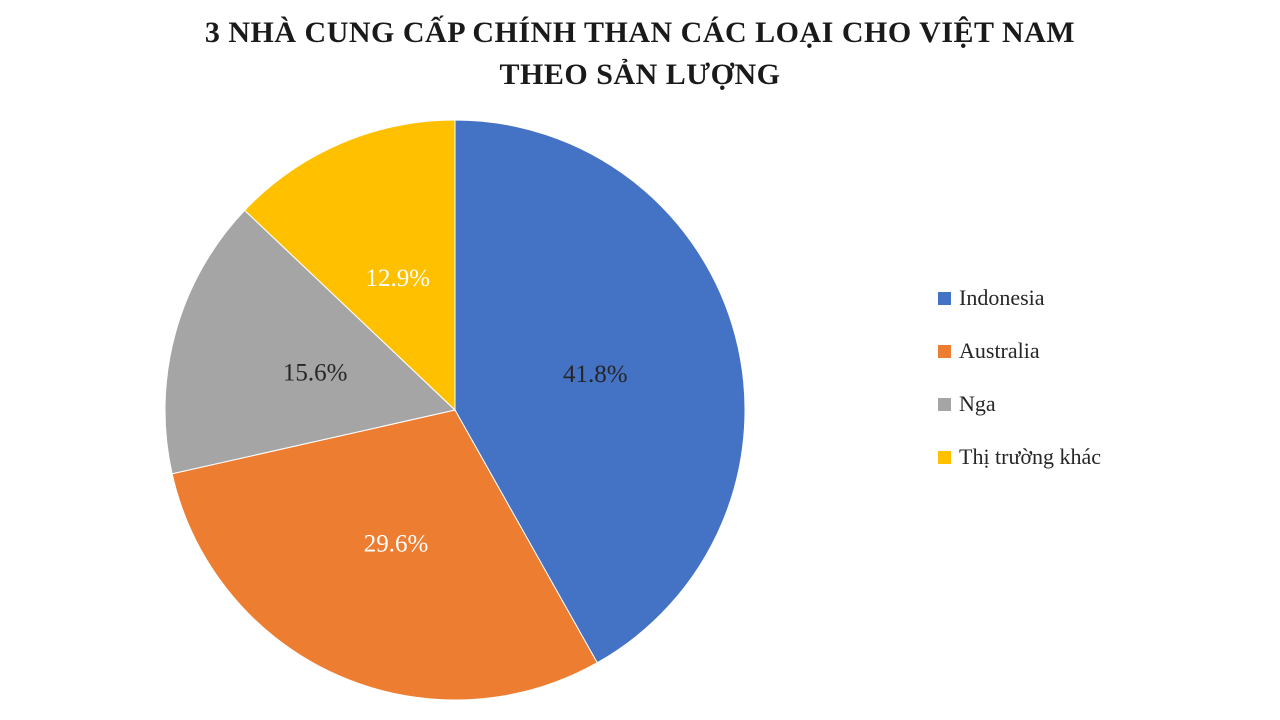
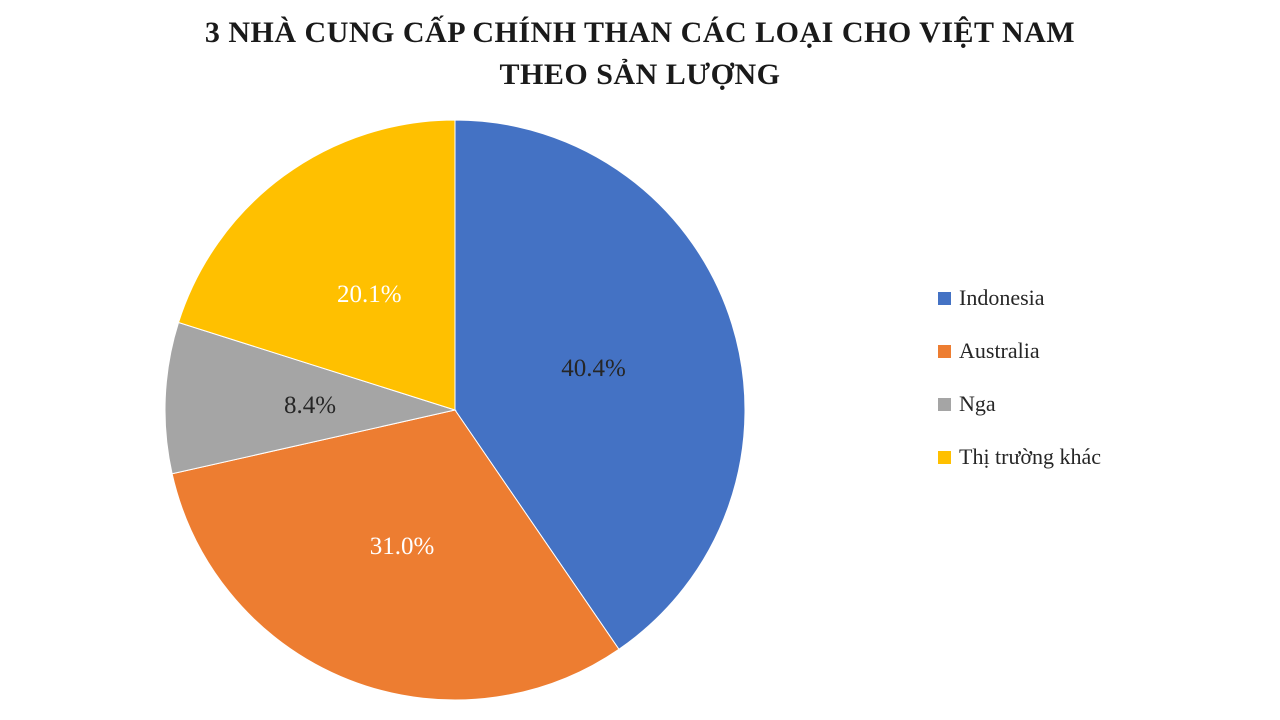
Indonesia: 41.8% -> 40.4%
Australia: 29.6% -> 31.0%
Nga: 15.6% -> 8.4%
Thị trường khác: 12.9% -> 20.1%
